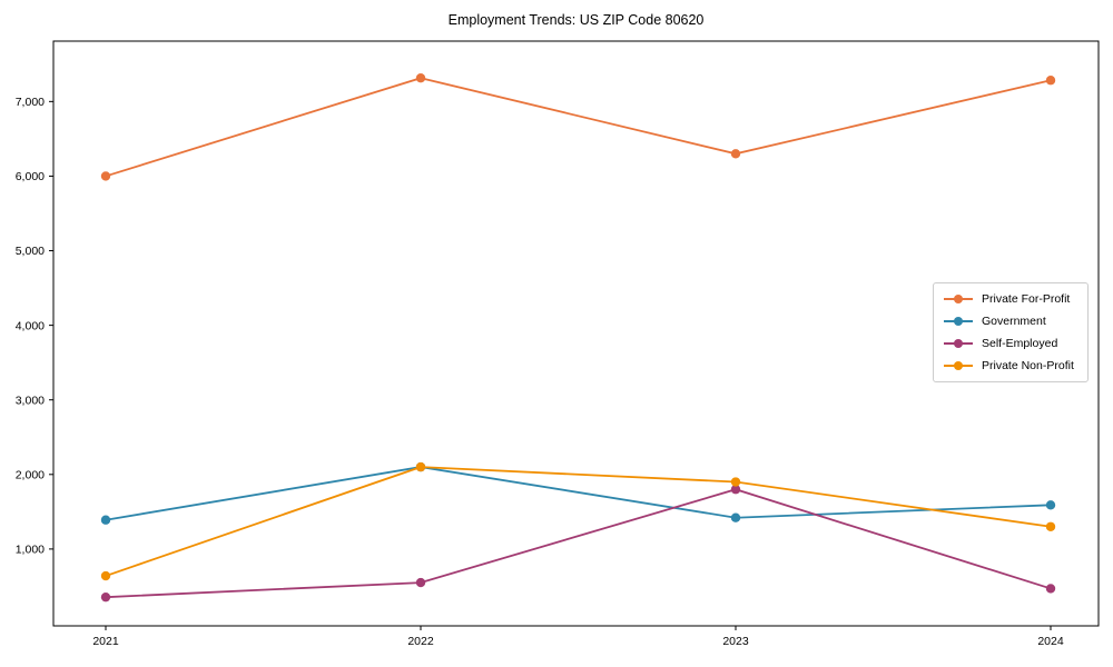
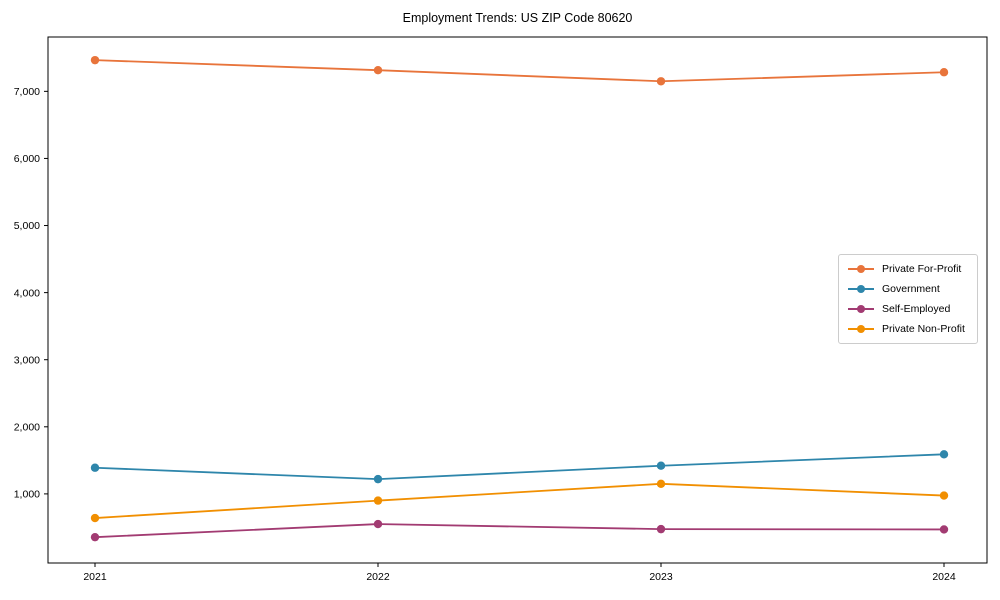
Private For-Profit/2021: 6000 -> 7500
Government/2022: 2100 -> 1200
Private Non-Profit/2022: 2100 -> 900
Private For-Profit/2023: 6300 -> 7200
Self-Employed/2023: 1800 -> 500
Private Non-Profit/2023: 1900 -> 1200
Private Non-Profit/2024: 1300 -> 1000
